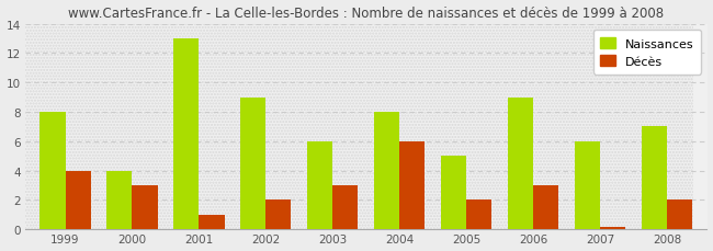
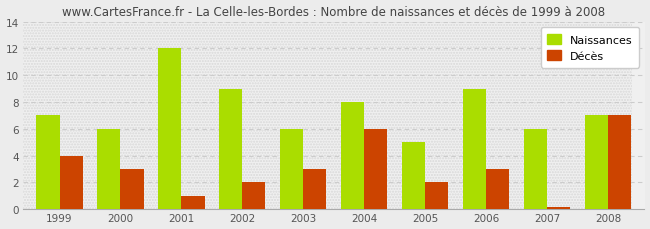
Naissances/1999: 8 -> 7
Naissances/2000: 4 -> 6
Naissances/2001: 13 -> 12
Décès/2008: 2.0 -> 7.0
